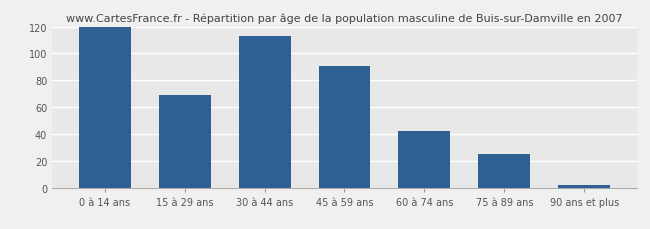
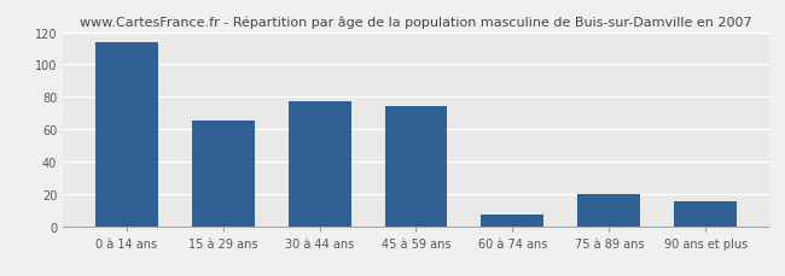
0 à 14 ans: 120 -> 114
15 à 29 ans: 69 -> 65
30 à 44 ans: 113 -> 77
45 à 59 ans: 91 -> 74
60 à 74 ans: 42 -> 7
75 à 89 ans: 25 -> 20
90 ans et plus: 2 -> 15
